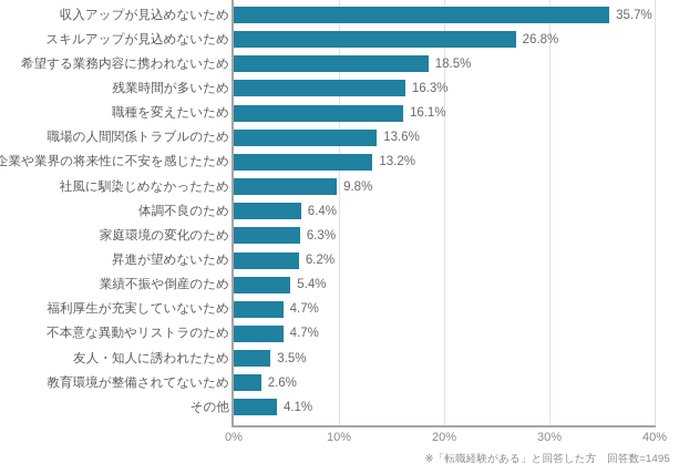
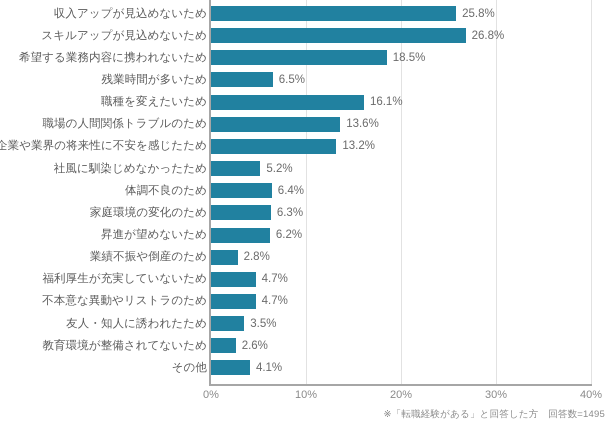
収入アップが見込めないため: 35.7% -> 25.8%
残業時間が多いため: 16.3% -> 6.5%
社風に馴染じめなかったため: 9.8% -> 5.2%
業績不振や倒産のため: 5.4% -> 2.8%
